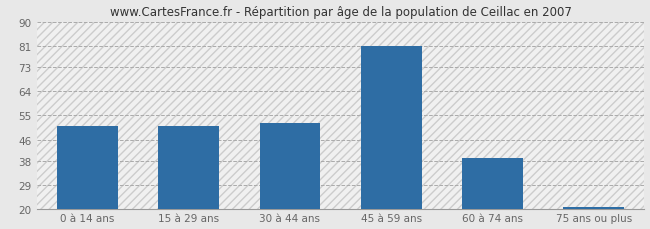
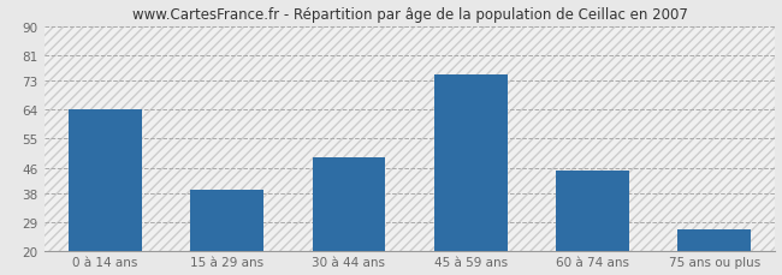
0 à 14 ans: 51 -> 64
15 à 29 ans: 51 -> 39
30 à 44 ans: 52 -> 49
45 à 59 ans: 81 -> 75
60 à 74 ans: 39 -> 45
75 ans ou plus: 21 -> 27
